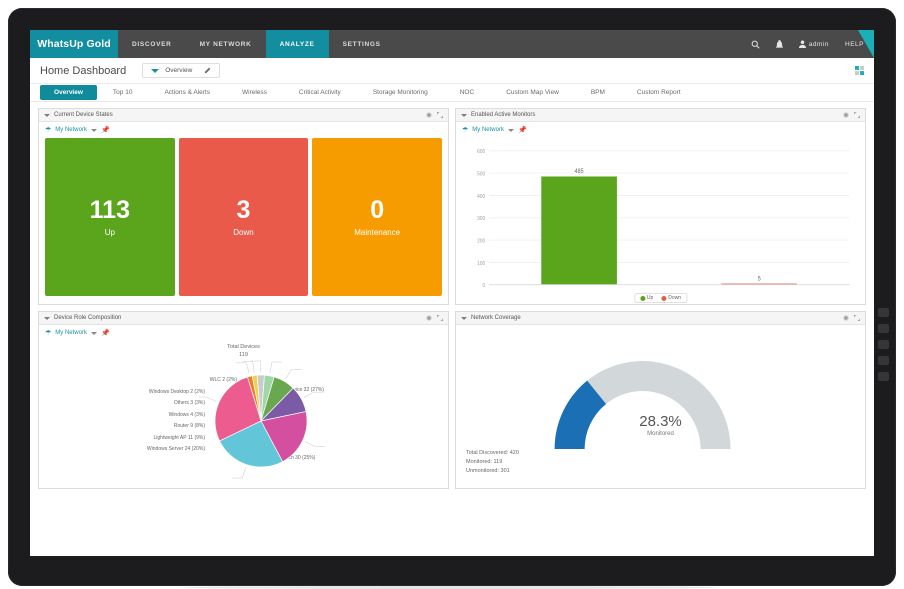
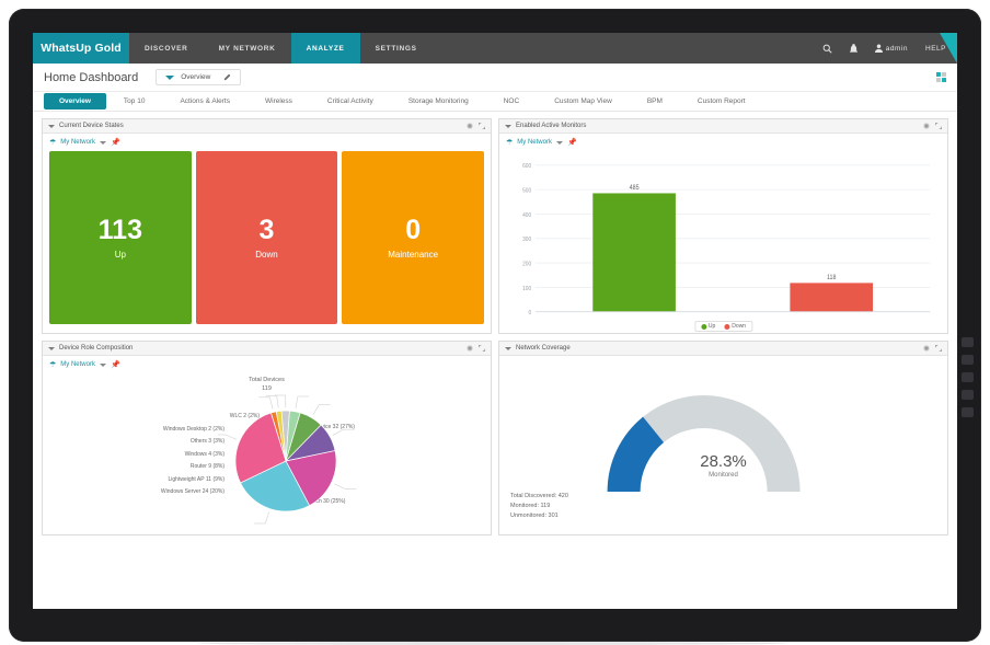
Enabled Active Monitors/Down: 5 -> 118
